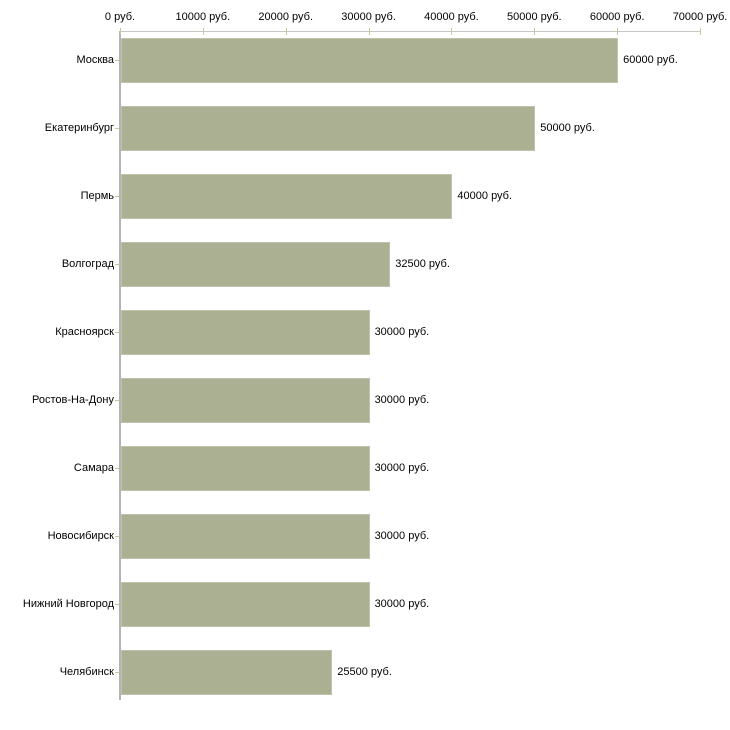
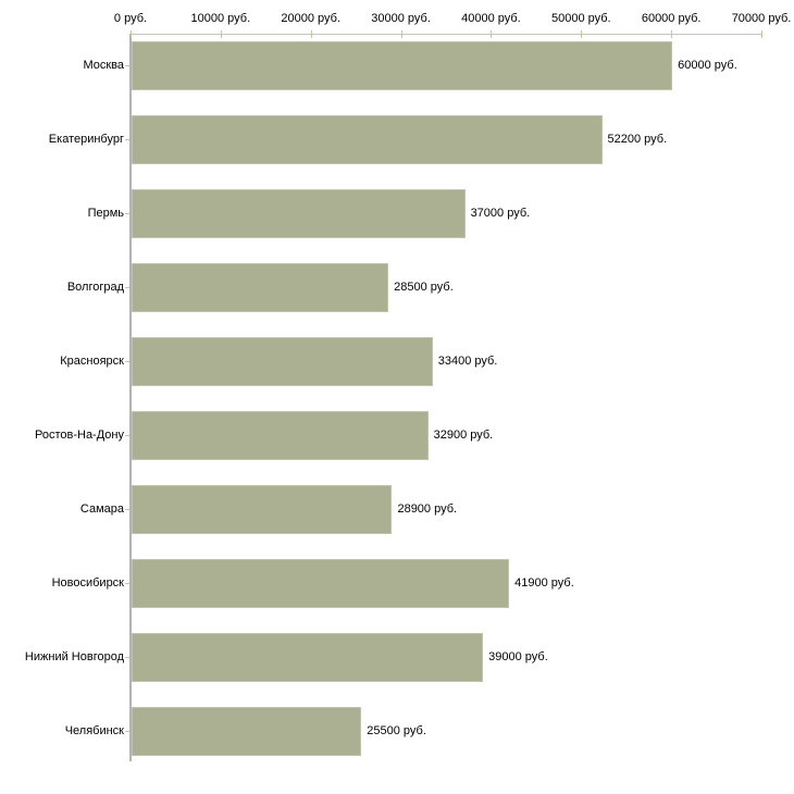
Екатеринбург: 50000 -> 52200
Пермь: 40000 -> 37000
Волгоград: 32500 -> 28500
Красноярск: 30000 -> 33400
Ростов-На-Дону: 30000 -> 32900
Самара: 30000 -> 28900
Новосибирск: 30000 -> 41900
Нижний Новгород: 30000 -> 39000
